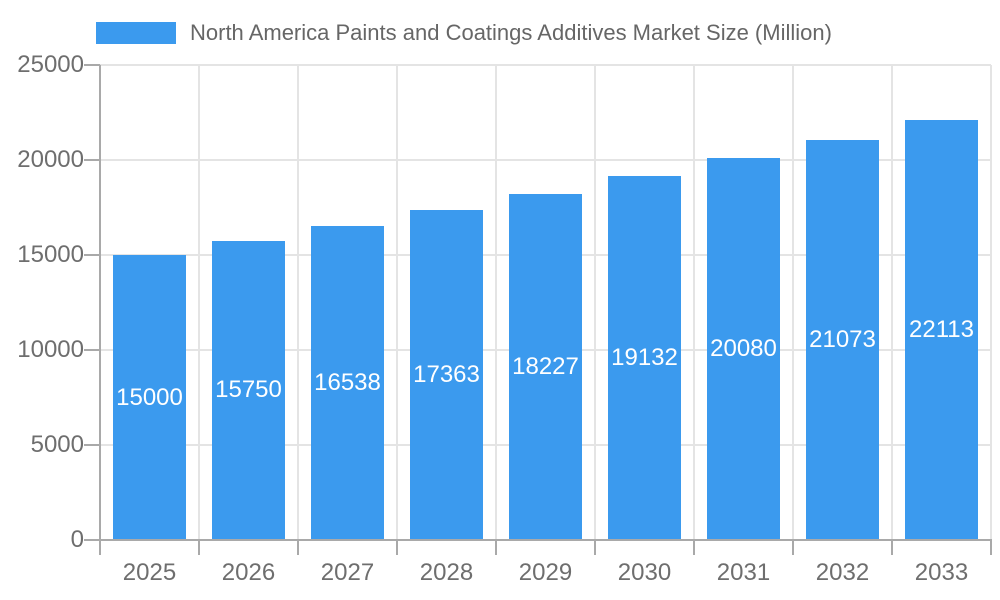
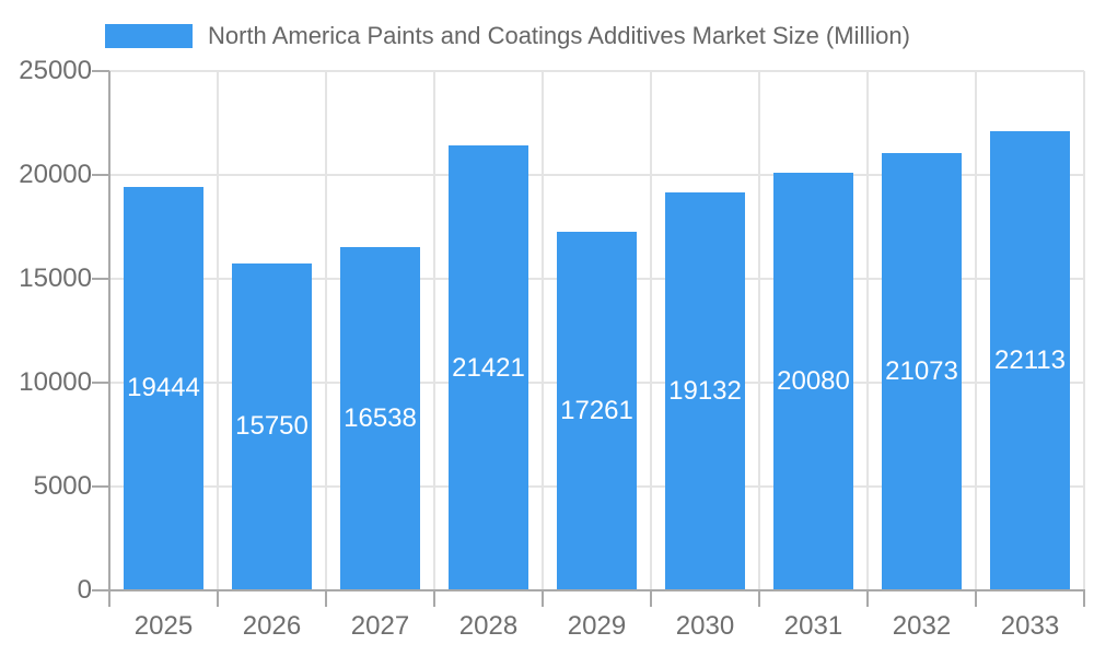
2025: 15000 -> 19444
2028: 17363 -> 21421
2029: 18227 -> 17261
